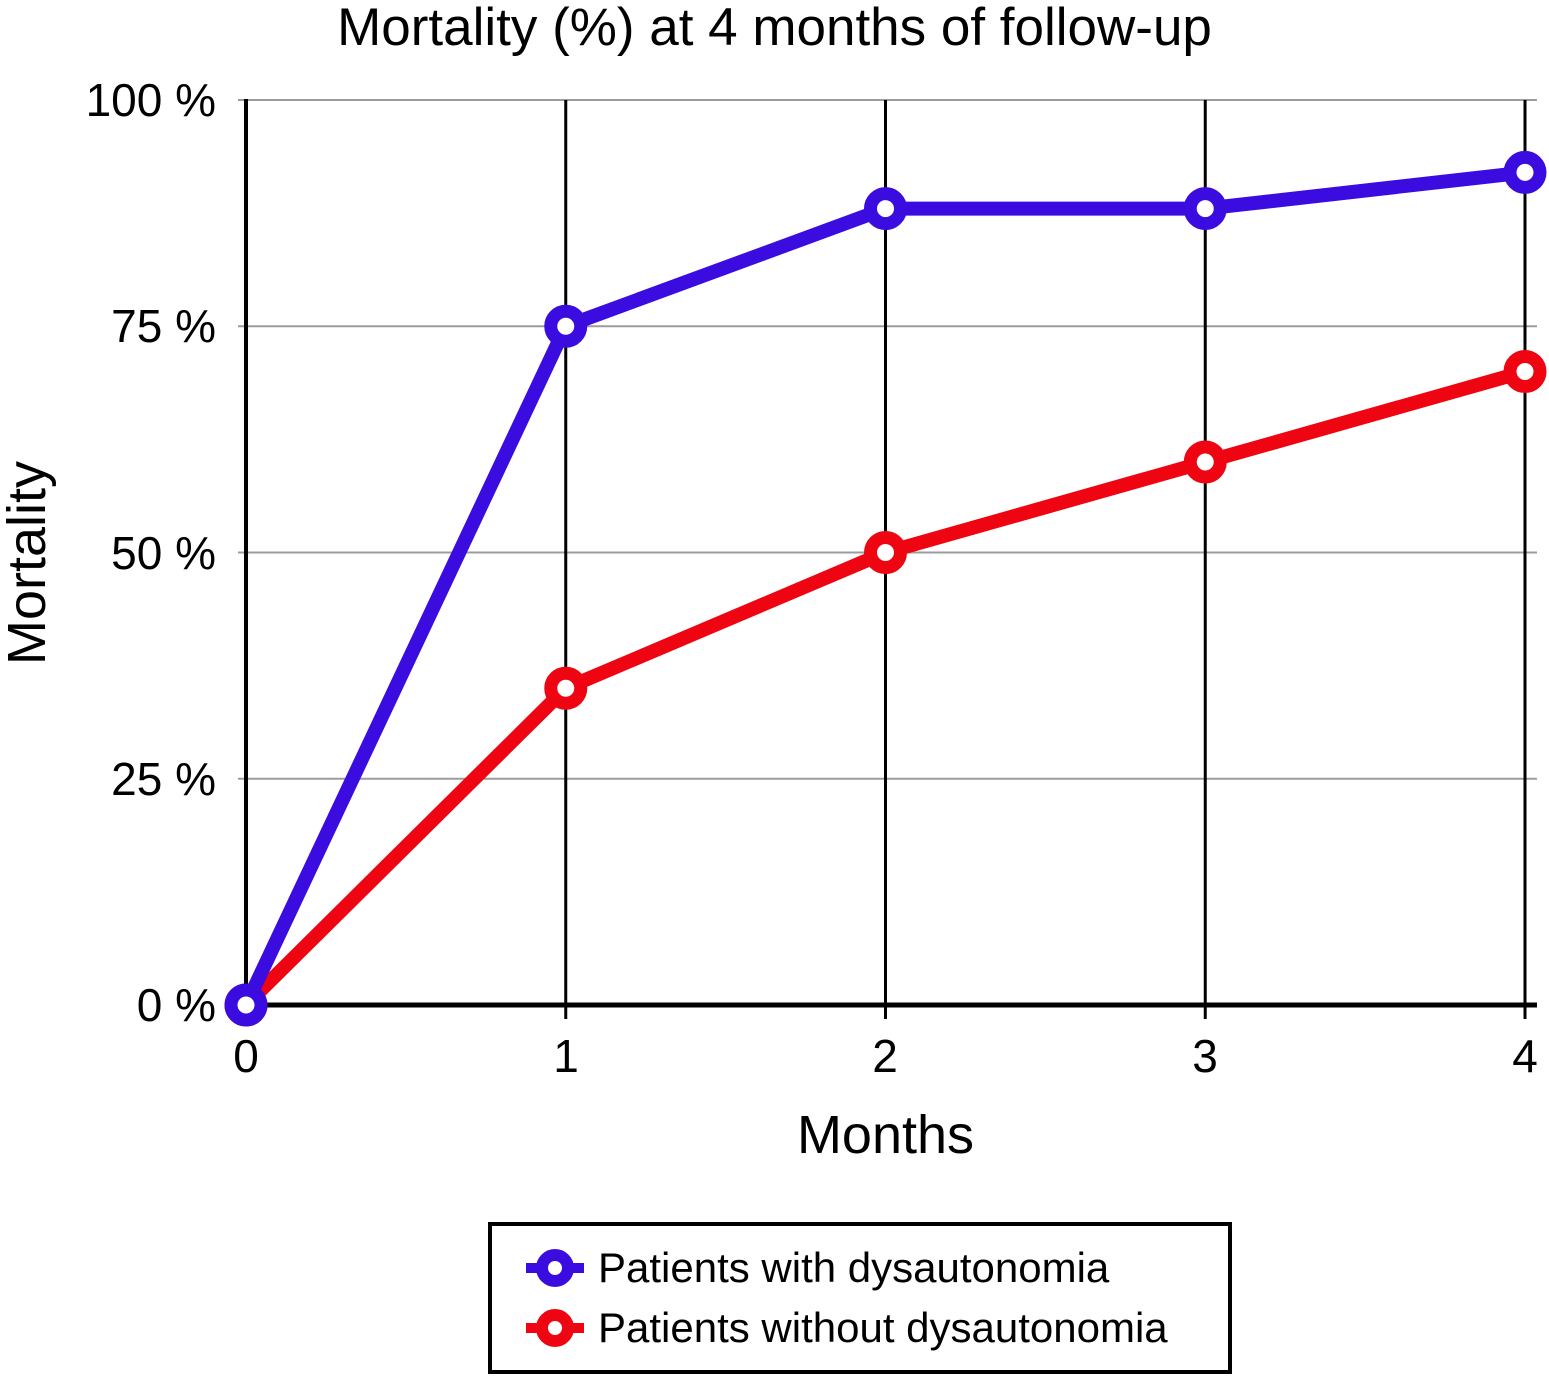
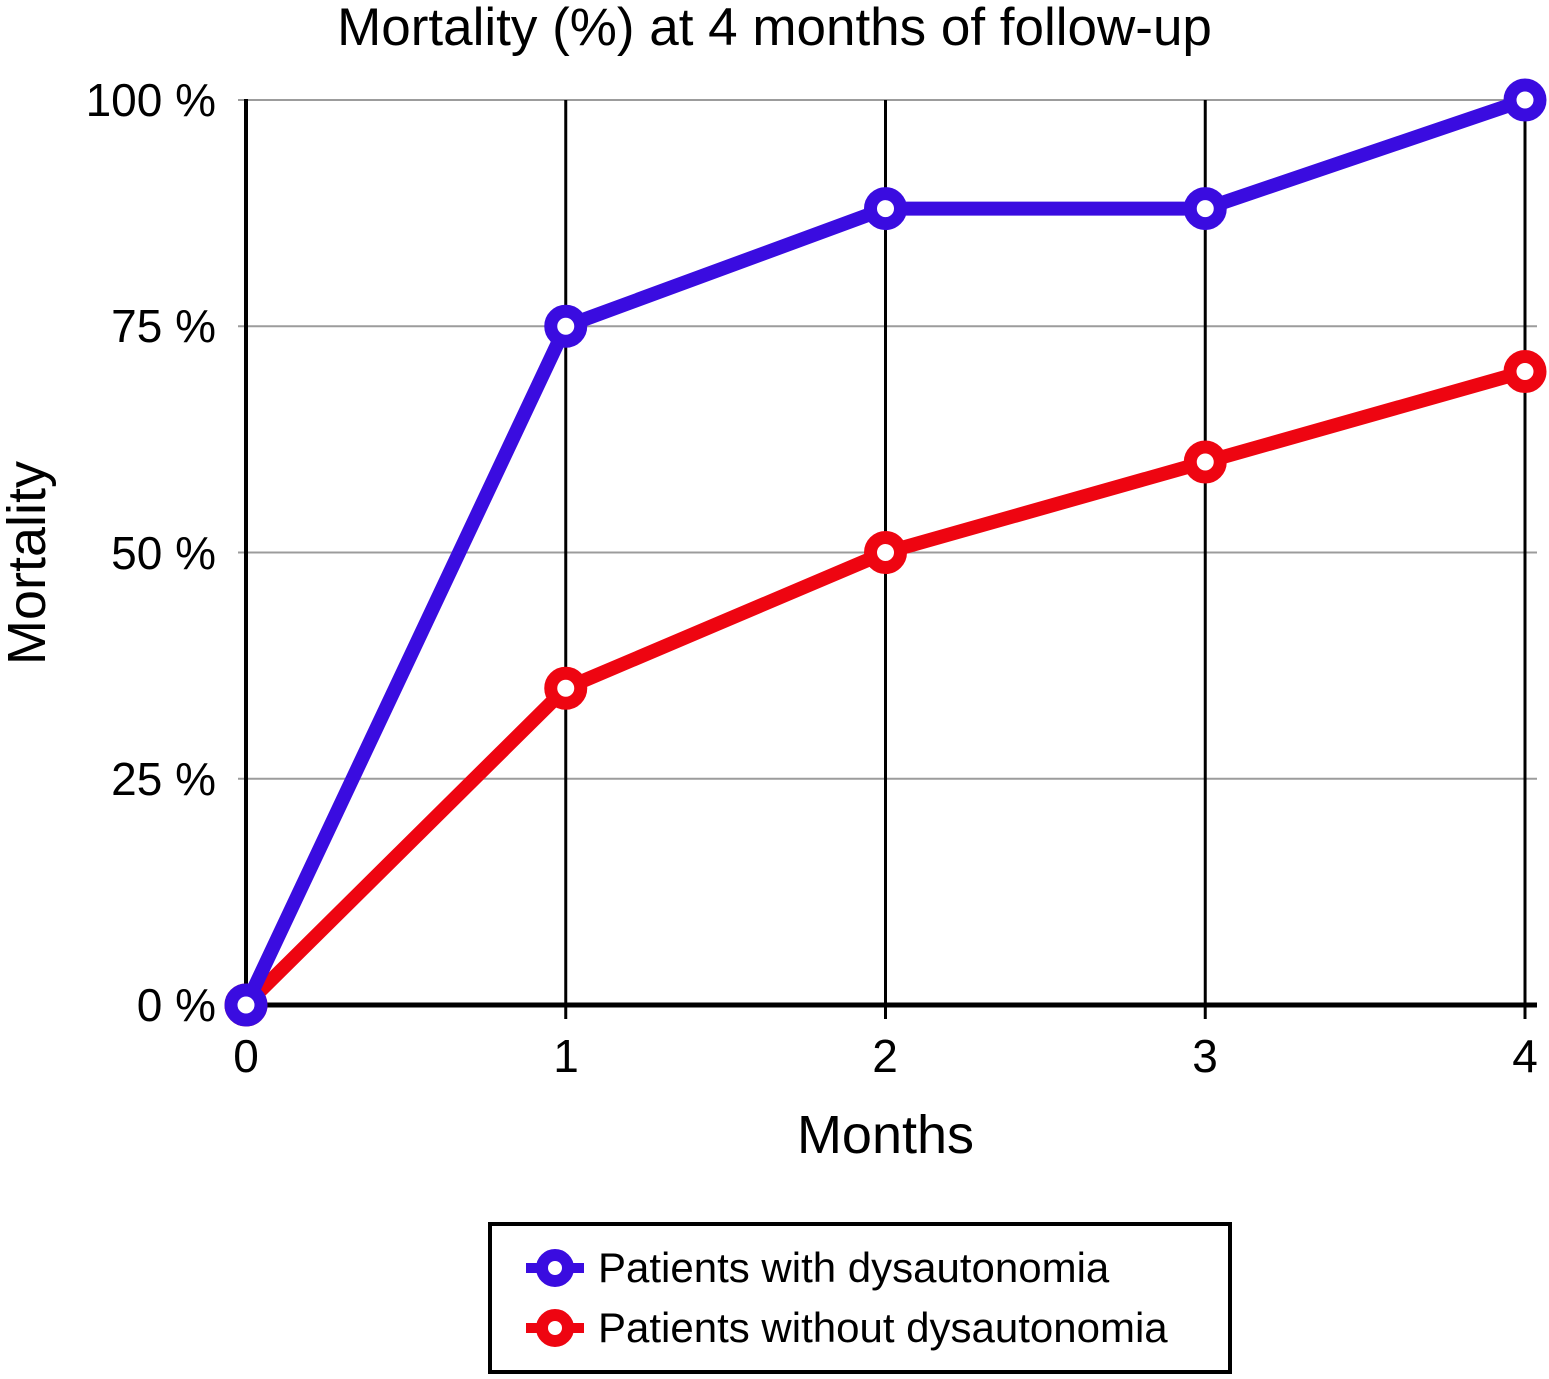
Patients with dysautonomia/4: 92% -> 100%
